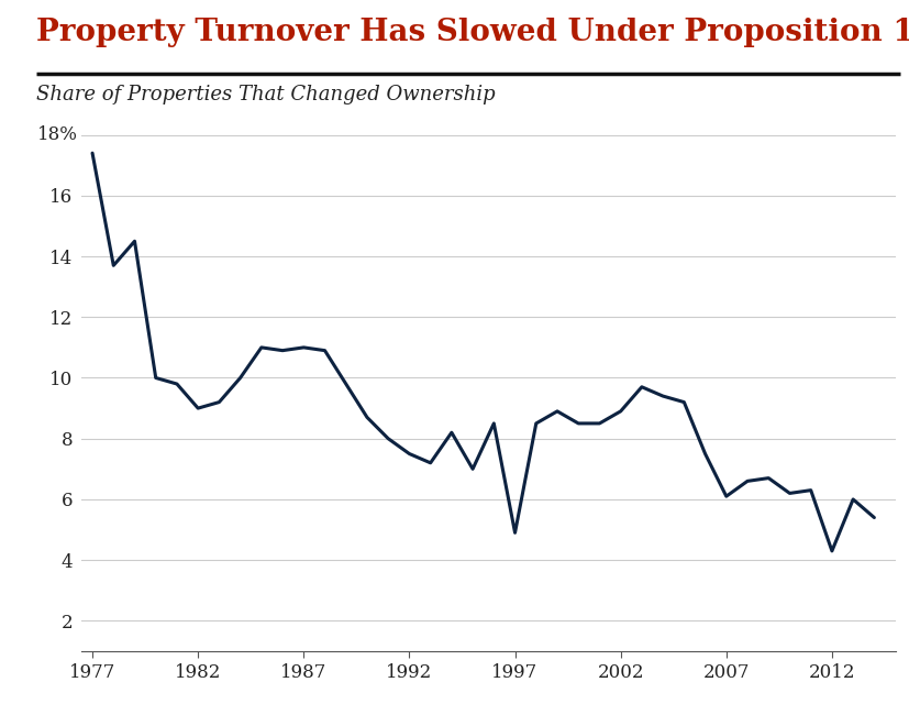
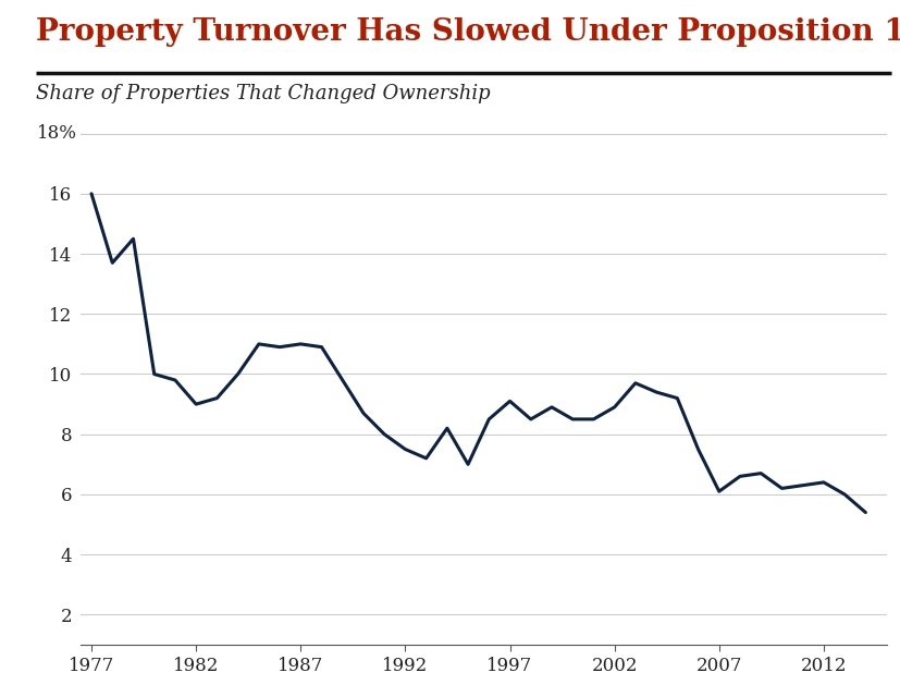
1977: 17.4 -> 16.0
1997: 4.9 -> 9.1
2012: 4.3 -> 6.4
